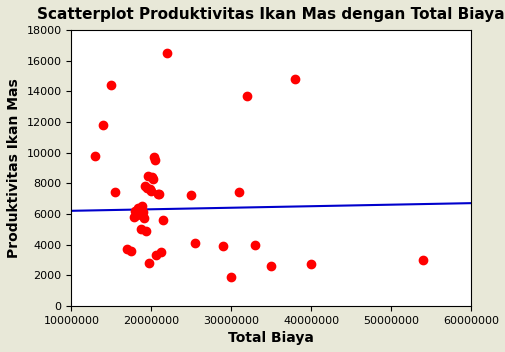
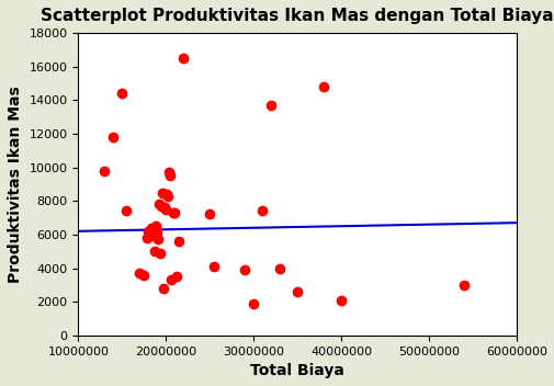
40000000: 2700 -> 2100
